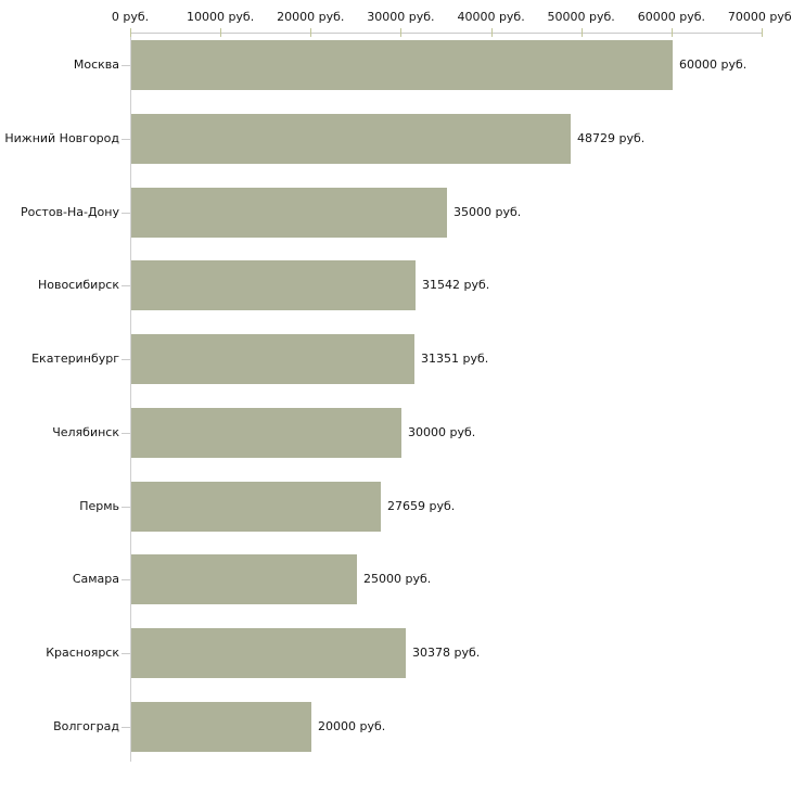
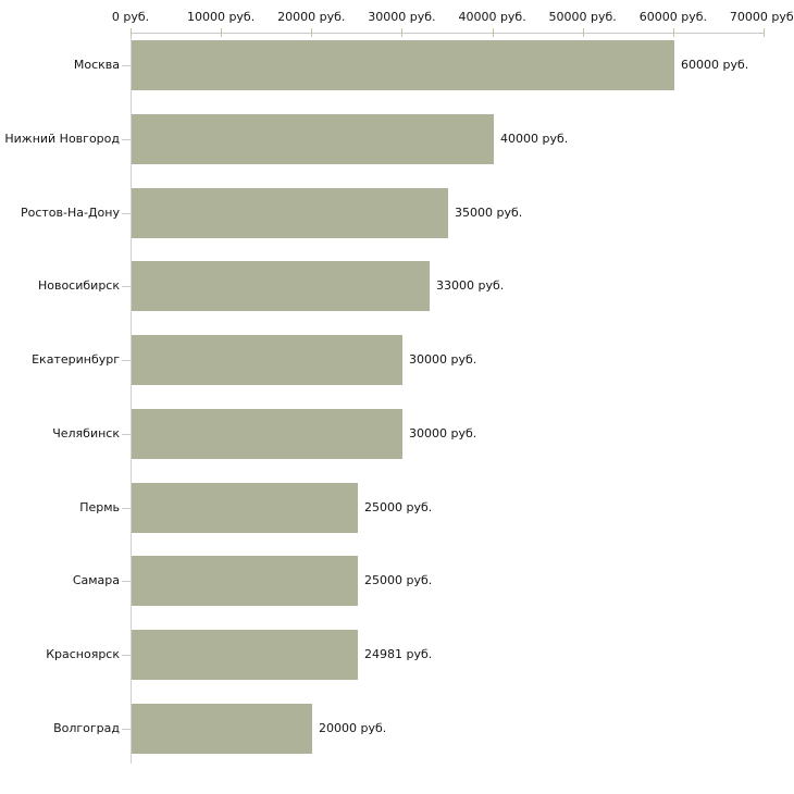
Нижний Новгород: 48729 -> 40000
Новосибирск: 31542 -> 33000
Екатеринбург: 31351 -> 30000
Пермь: 27659 -> 25000
Красноярск: 30378 -> 24981
